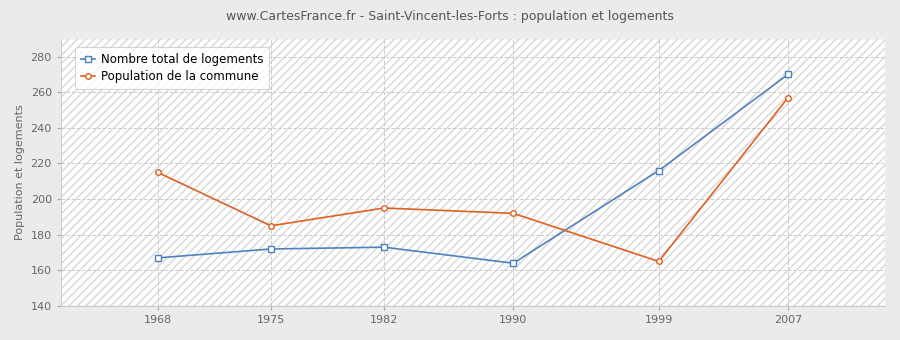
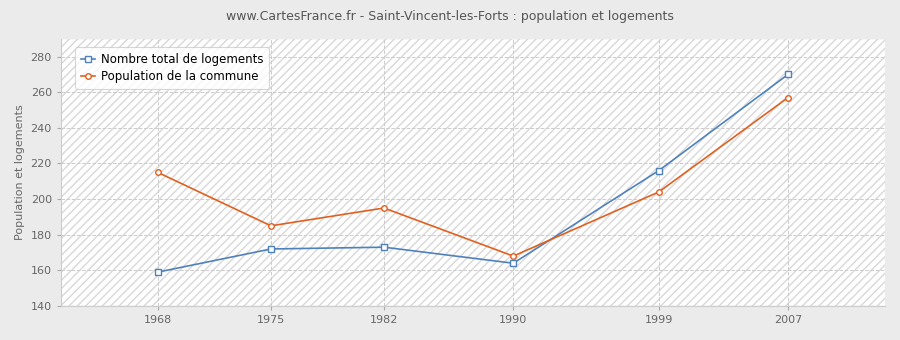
Nombre total de logements/1968: 167 -> 159
Population de la commune/1990: 192 -> 168
Population de la commune/1999: 165 -> 204
